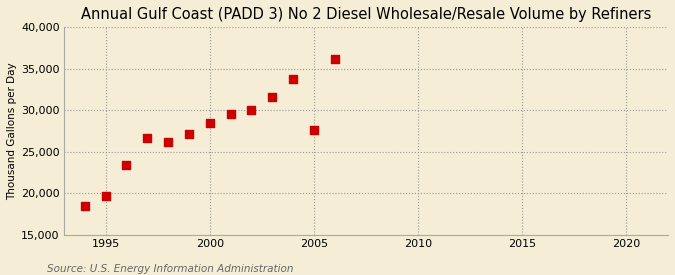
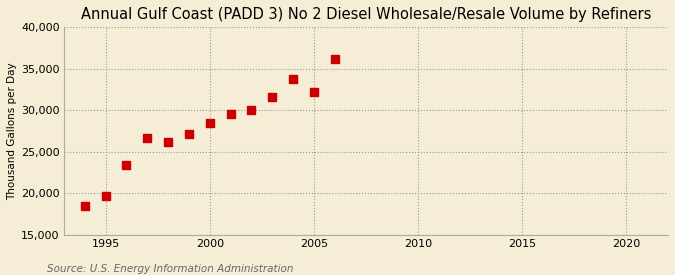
2005: 27,600 -> 32,200
